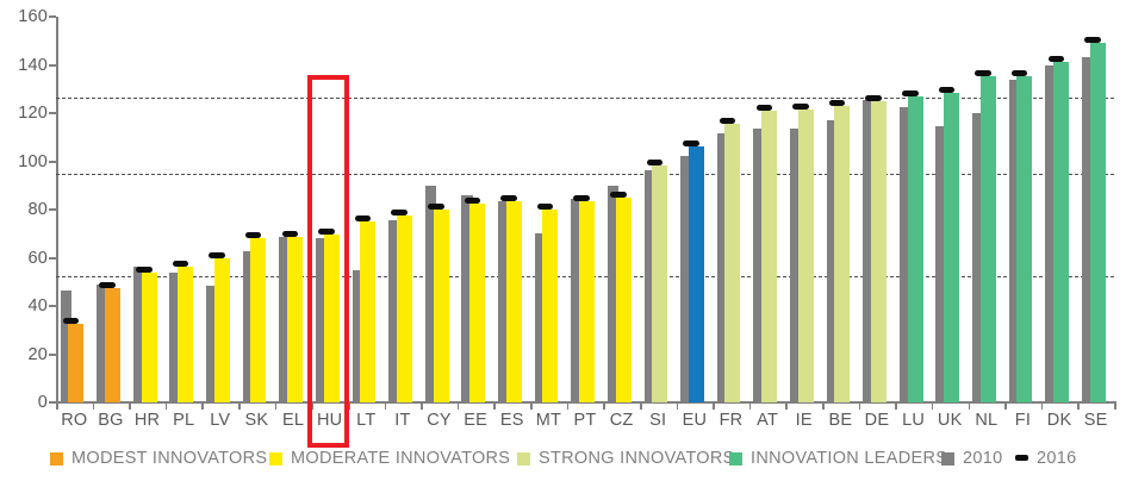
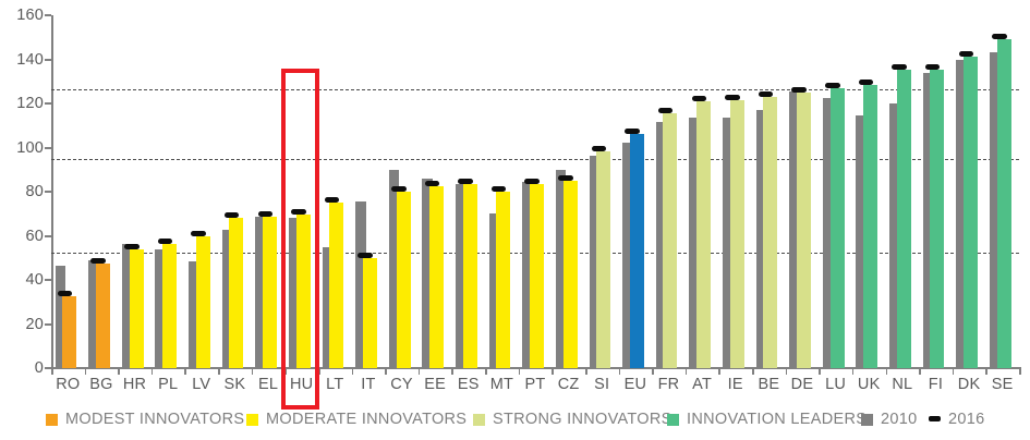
2016/IT: 78 -> 50
